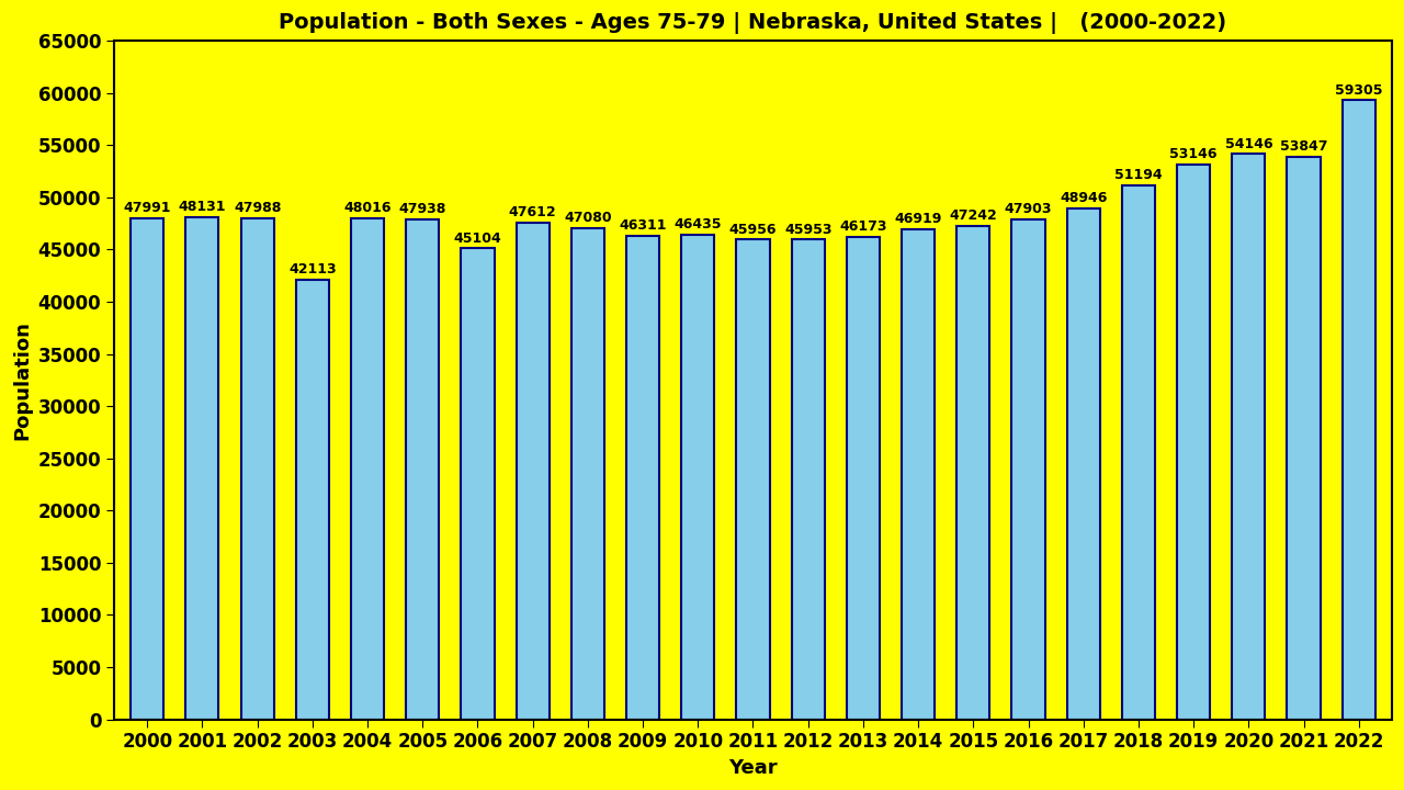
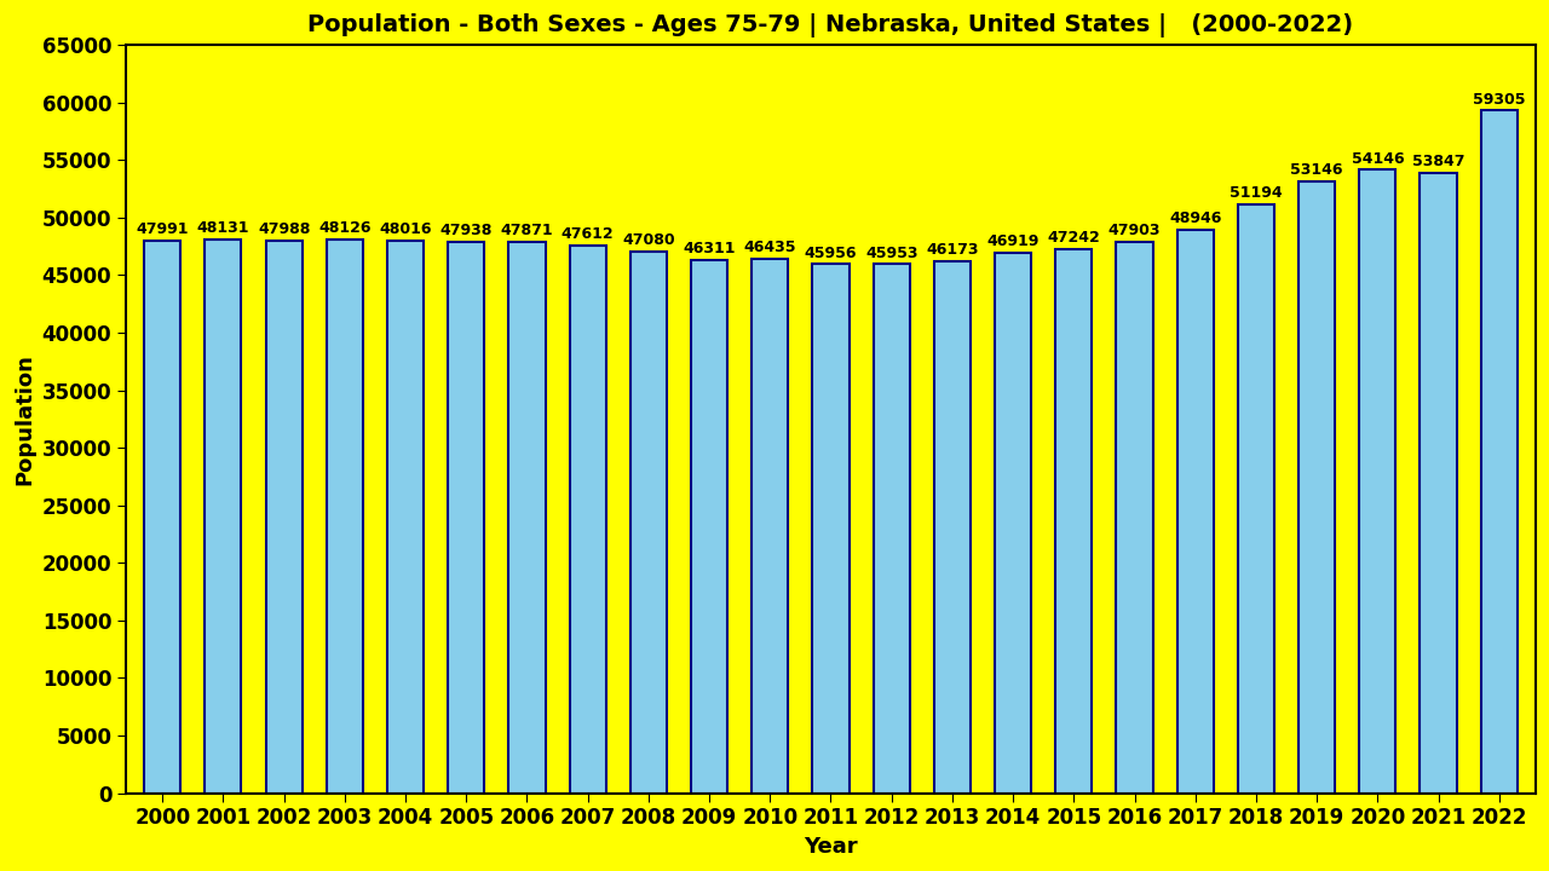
2003: 42113 -> 48126
2006: 45104 -> 47871
